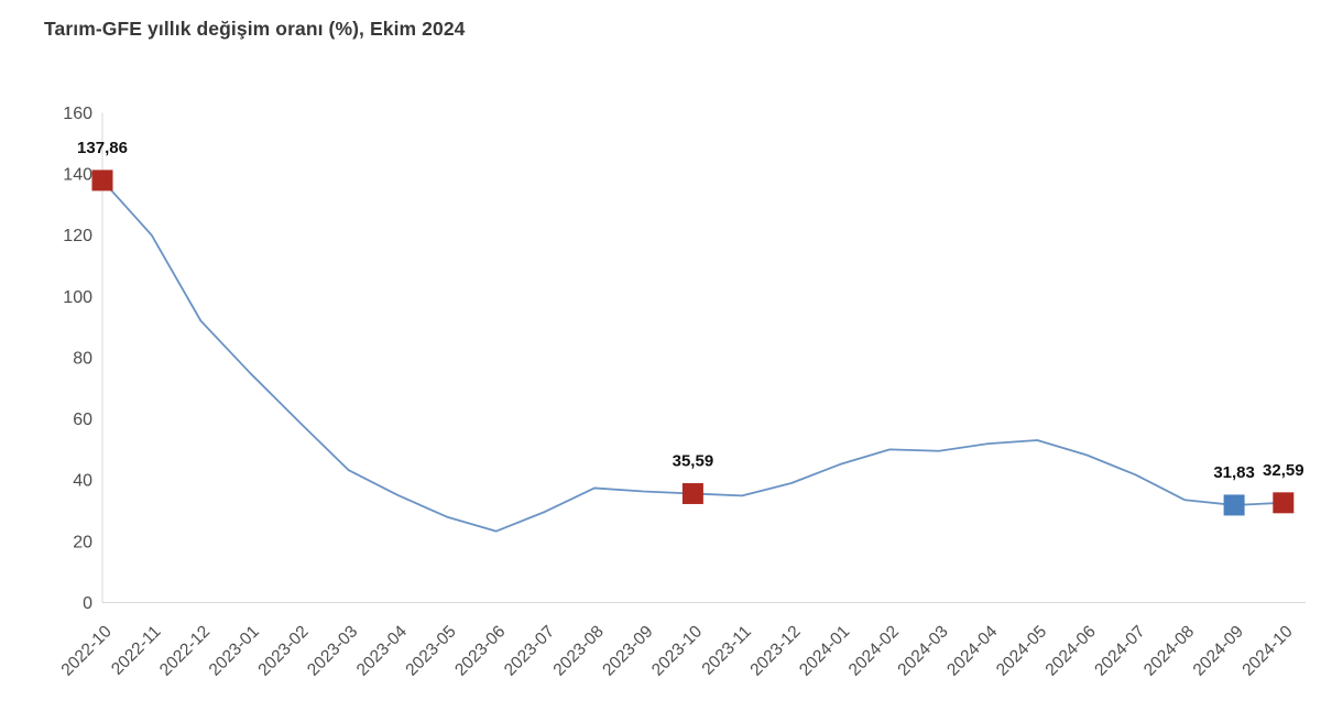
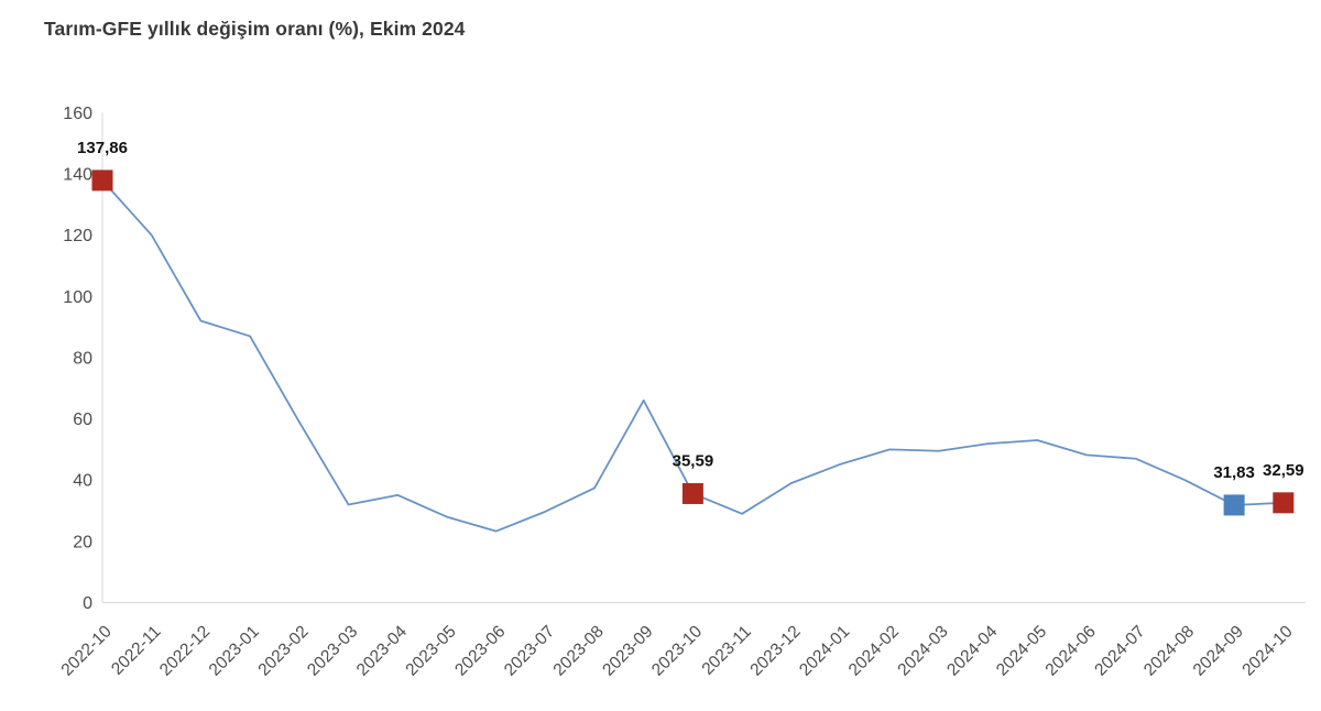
2023-01: 75 -> 87
2023-03: 43 -> 32
2023-09: 36 -> 66
2023-11: 35 -> 29
2024-07: 42 -> 47
2024-08: 34 -> 40
